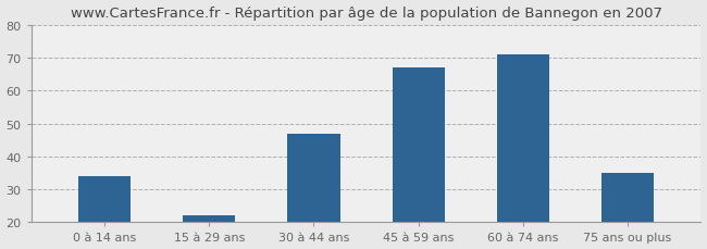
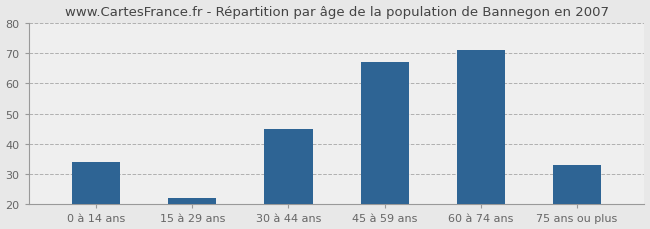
30 à 44 ans: 47 -> 45
75 ans ou plus: 35 -> 33
